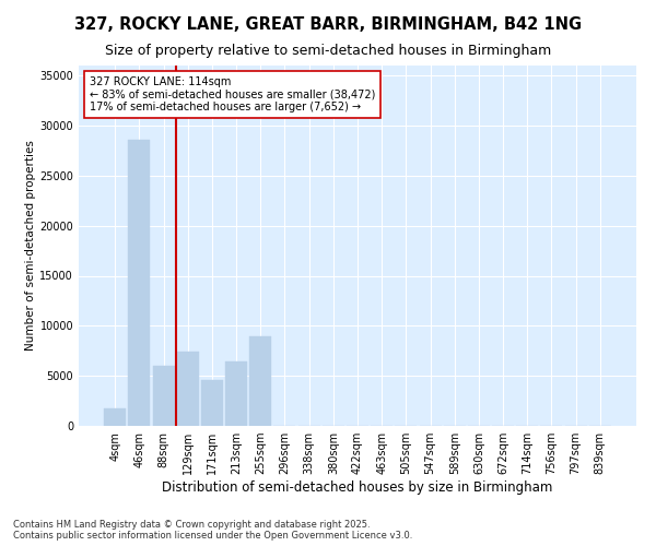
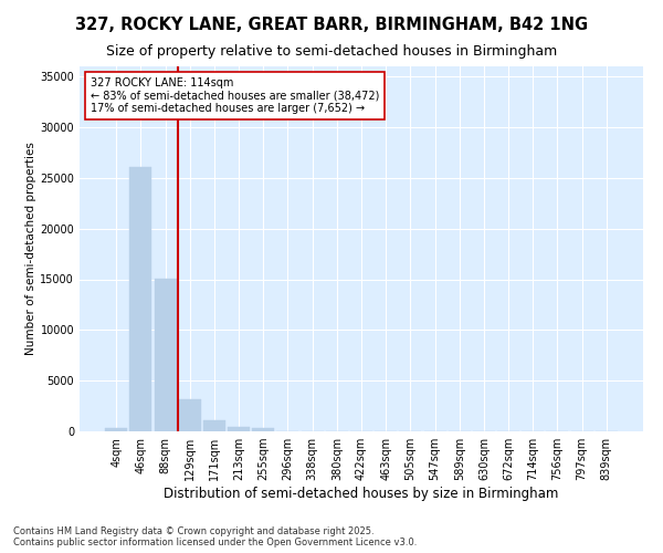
4sqm: 1800 -> 400
46sqm: 28600 -> 26100
88sqm: 6000 -> 15100
129sqm: 7400 -> 3200
171sqm: 4600 -> 1100
213sqm: 6400 -> 500
255sqm: 9000 -> 300
